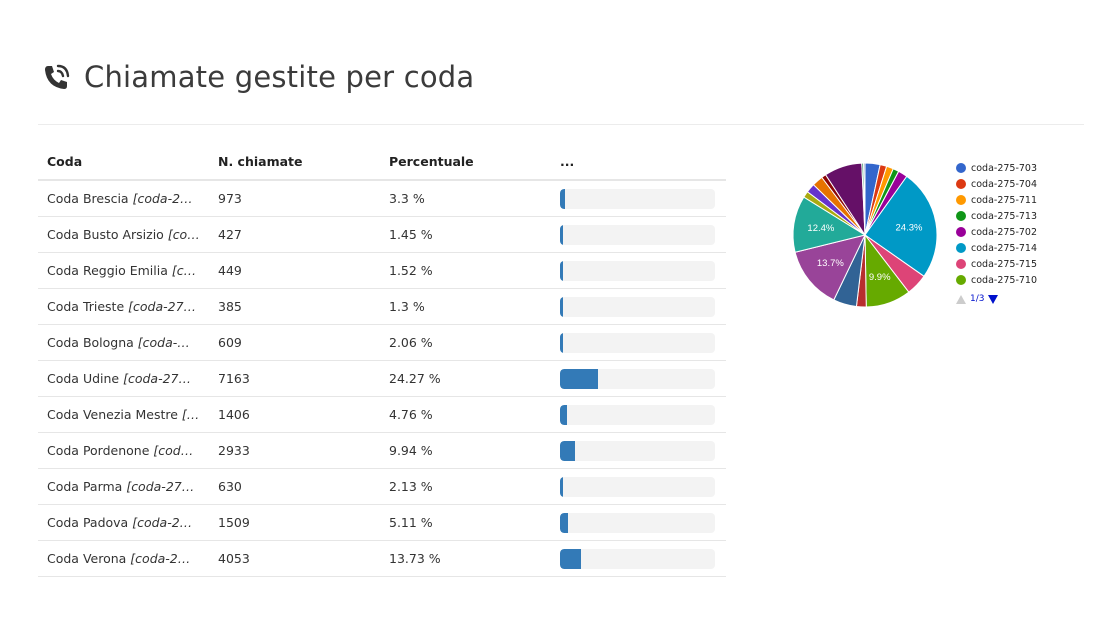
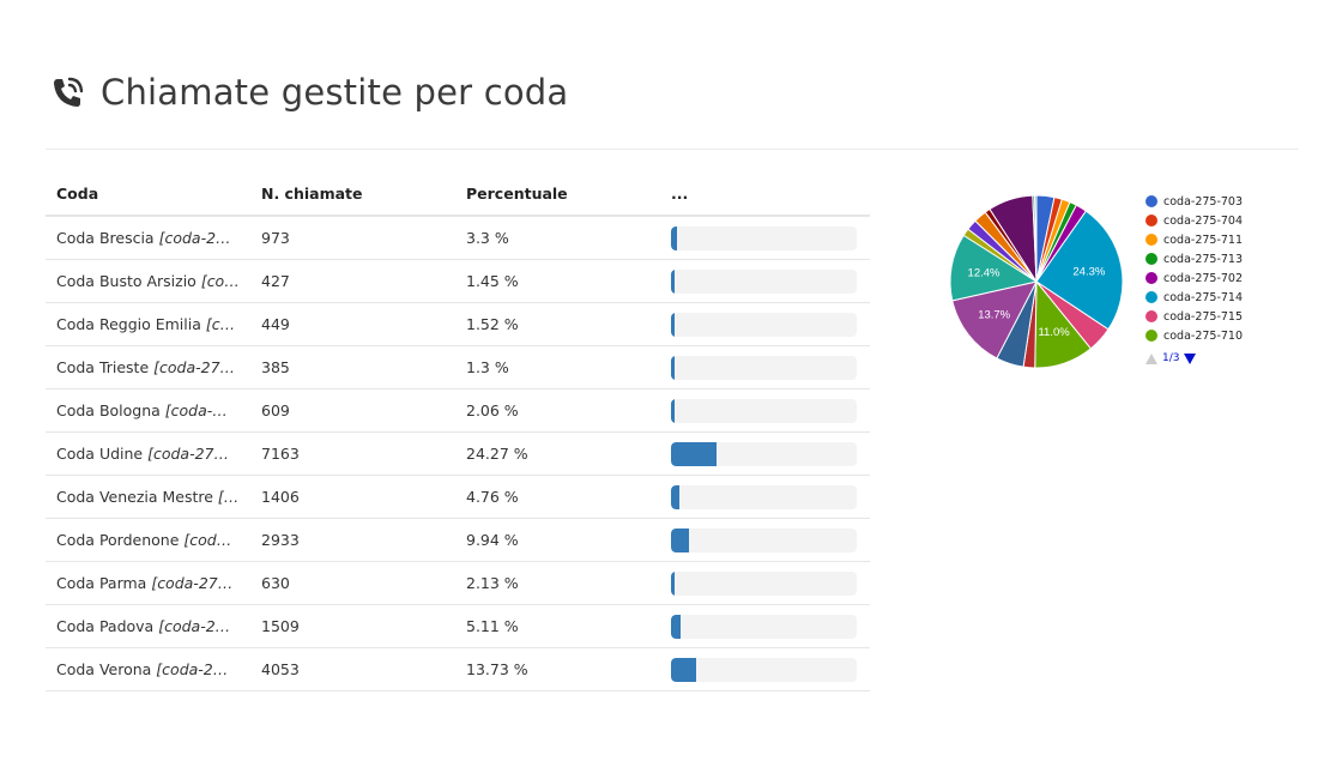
coda-275-710: 9.9% -> 11.0%
